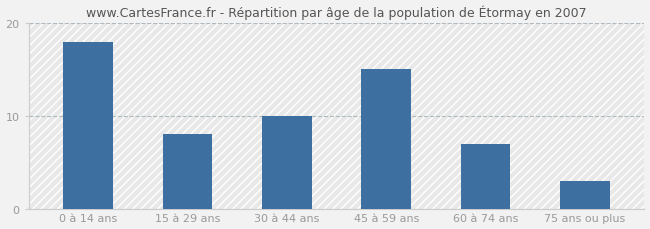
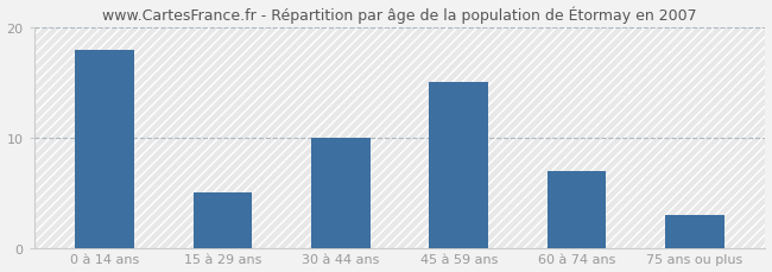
15 à 29 ans: 8 -> 5
